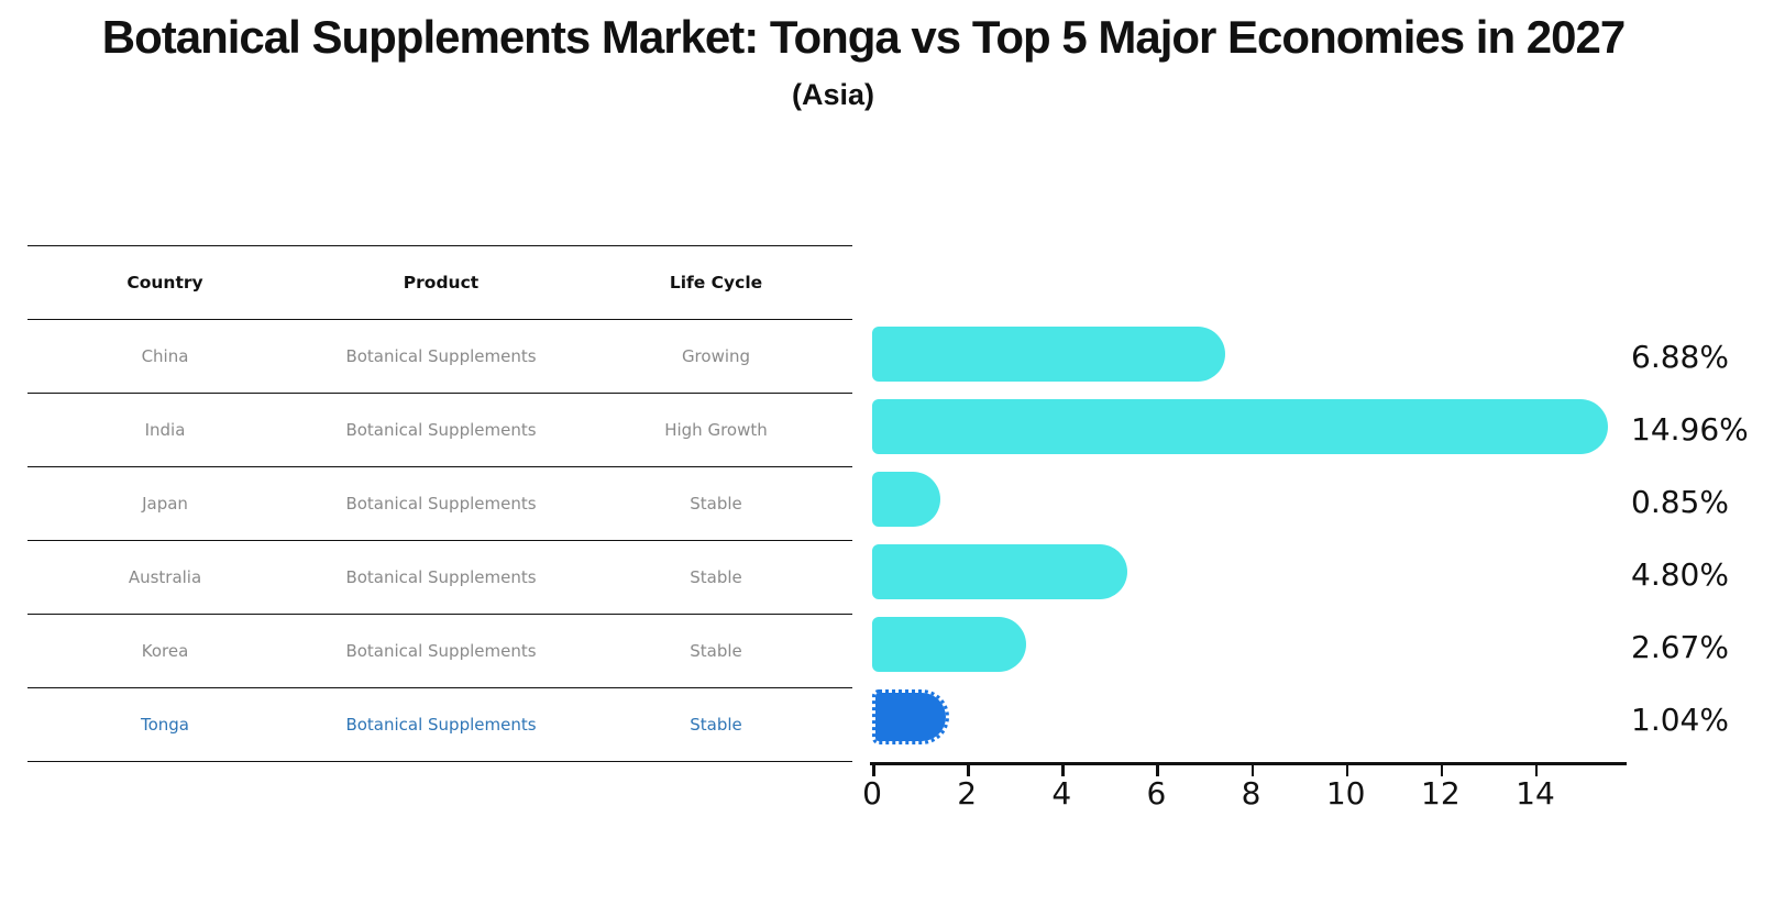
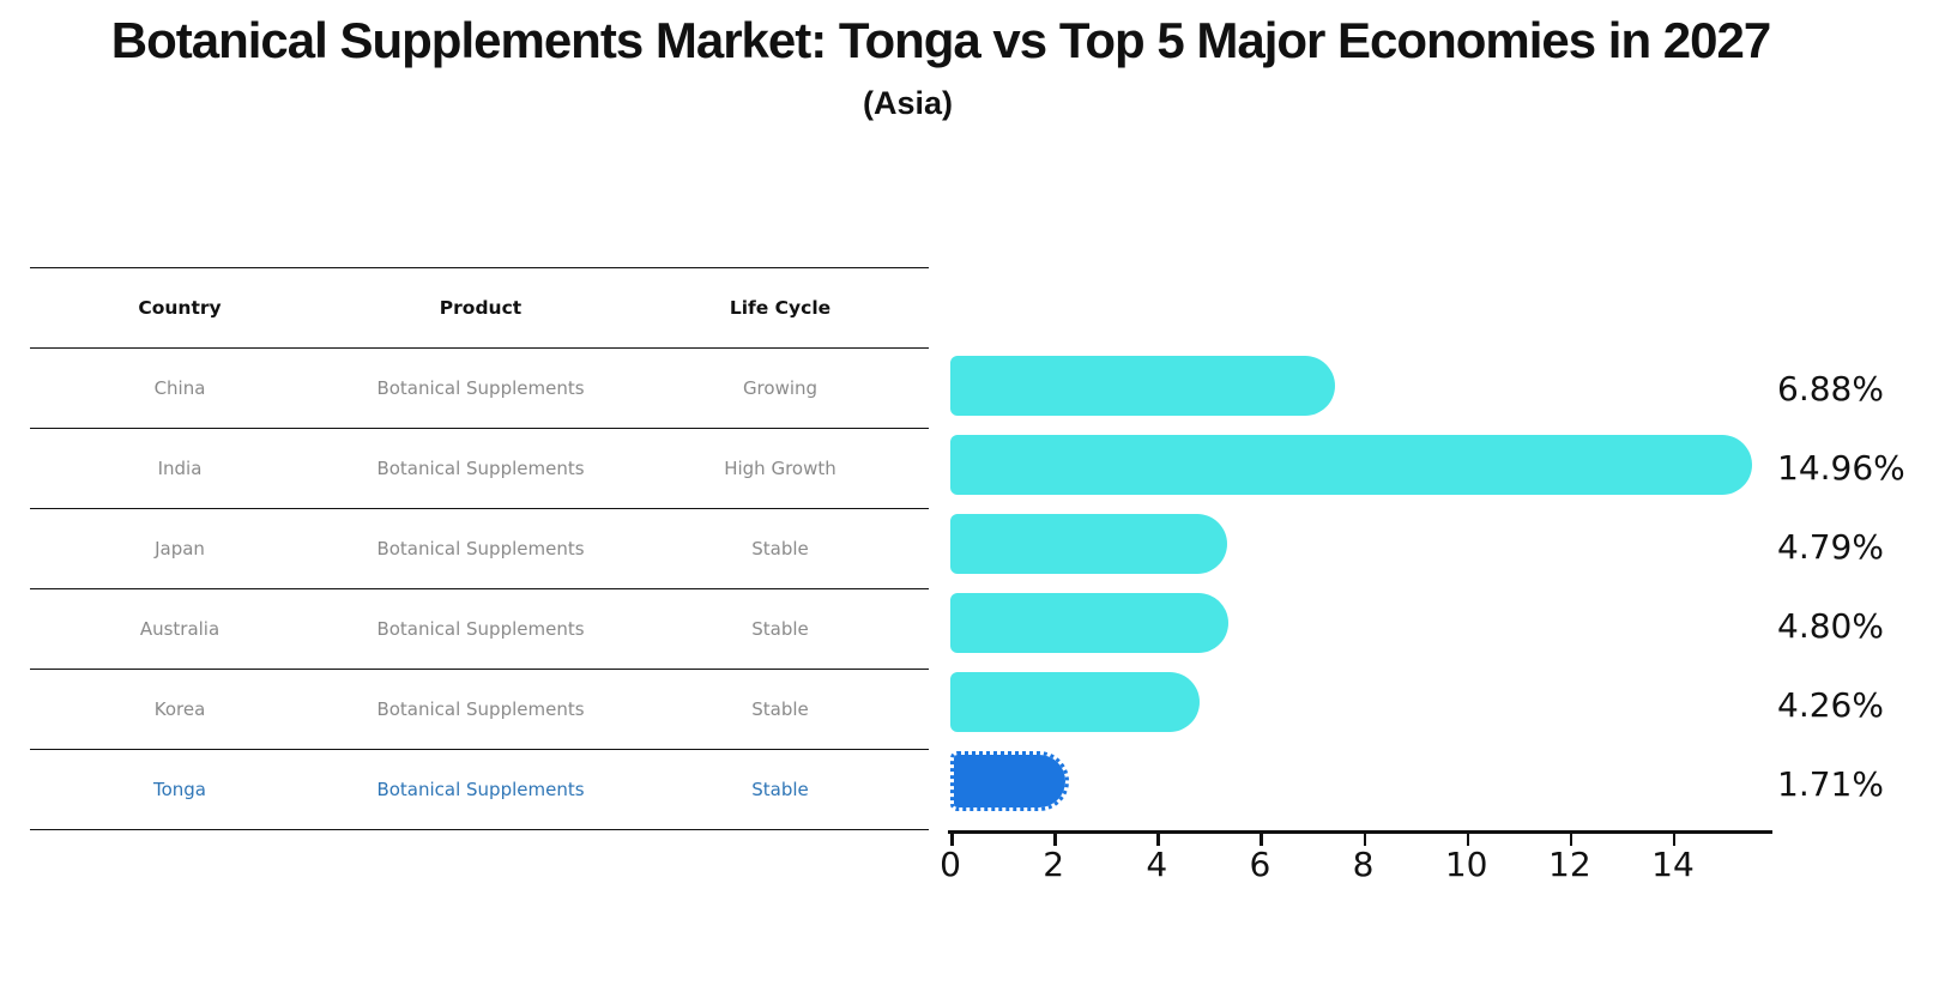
Japan: 0.85% -> 4.79%
Korea: 2.67% -> 4.26%
Tonga: 1.04% -> 1.71%
